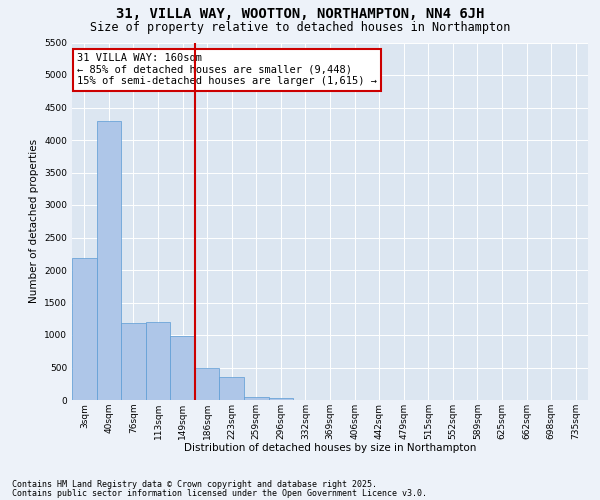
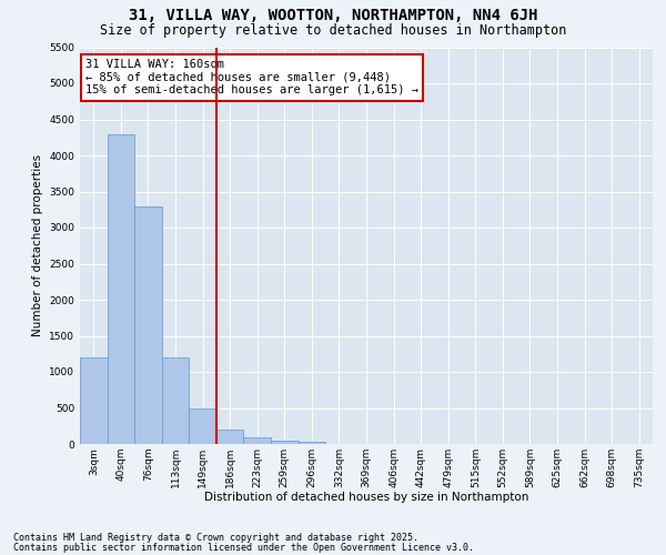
3sqm: 2180 -> 1200
76sqm: 1180 -> 3300
149sqm: 980 -> 500
186sqm: 500 -> 200
223sqm: 360 -> 90
